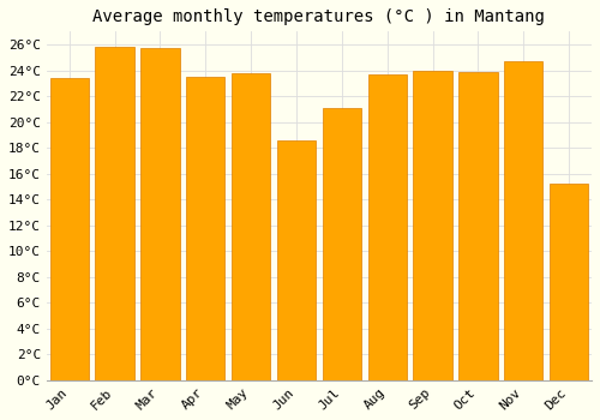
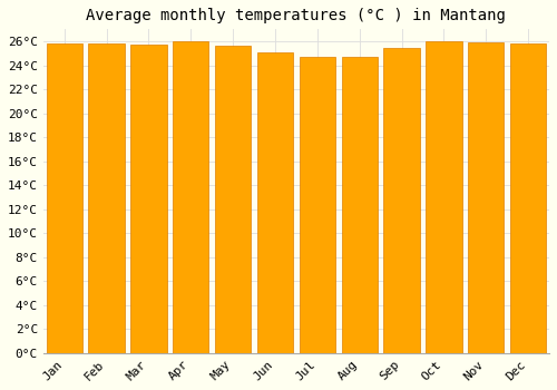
Jan: 23.4°C -> 25.8°C
Apr: 23.5°C -> 26.0°C
May: 23.8°C -> 25.6°C
Jun: 18.6°C -> 25.1°C
Jul: 21.1°C -> 24.7°C
Aug: 23.7°C -> 24.7°C
Sep: 24.0°C -> 25.4°C
Oct: 23.9°C -> 26.0°C
Nov: 24.7°C -> 25.9°C
Dec: 15.2°C -> 25.8°C
